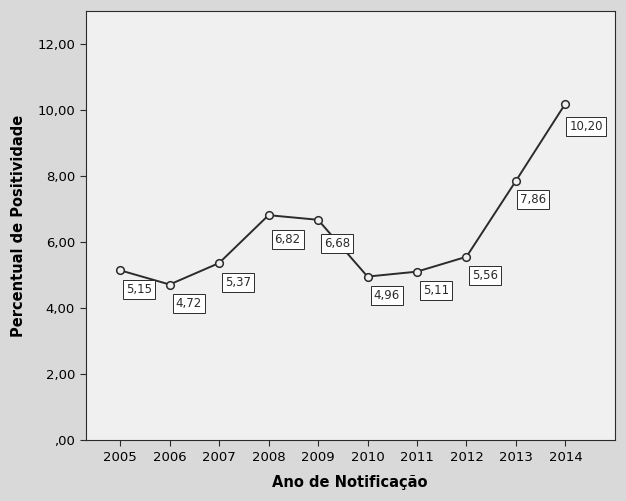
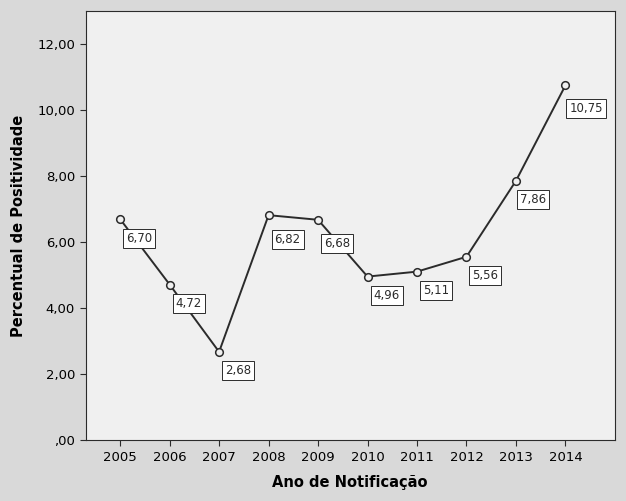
2005: 5,15 -> 6,70
2007: 5,37 -> 2,68
2014: 10,20 -> 10,75
